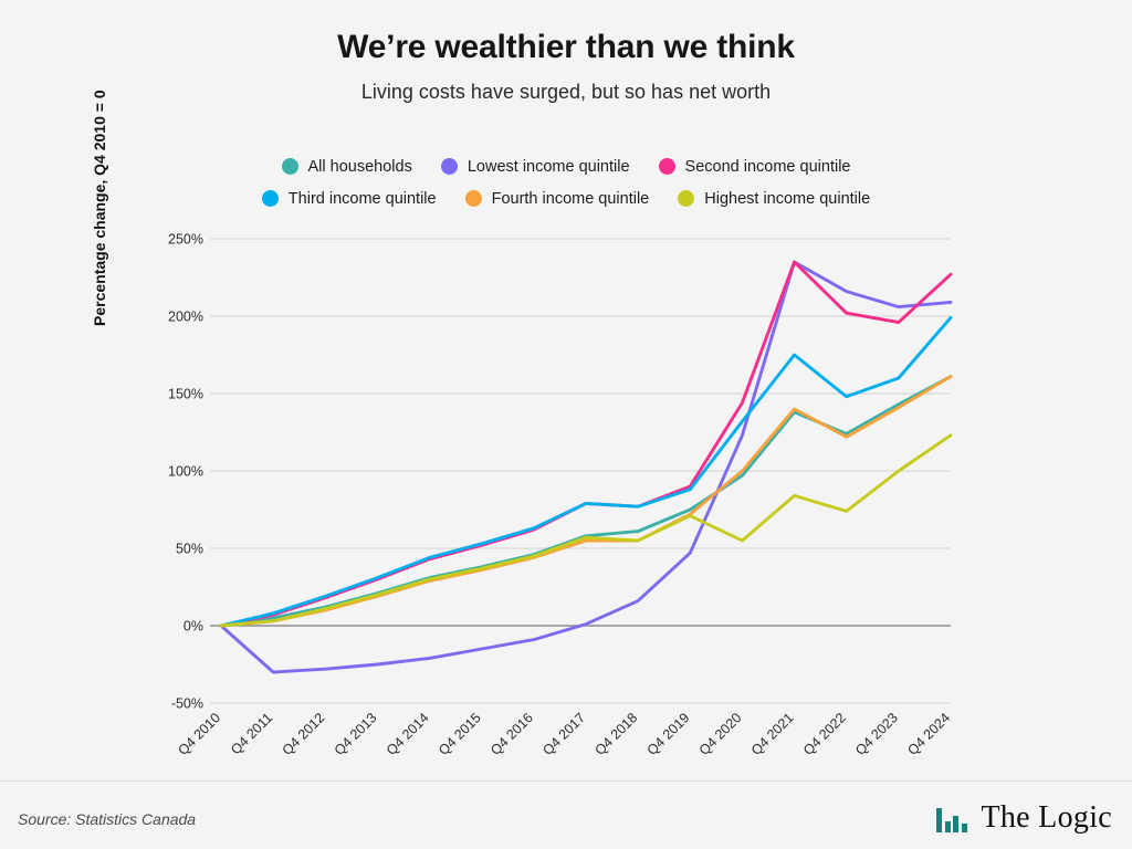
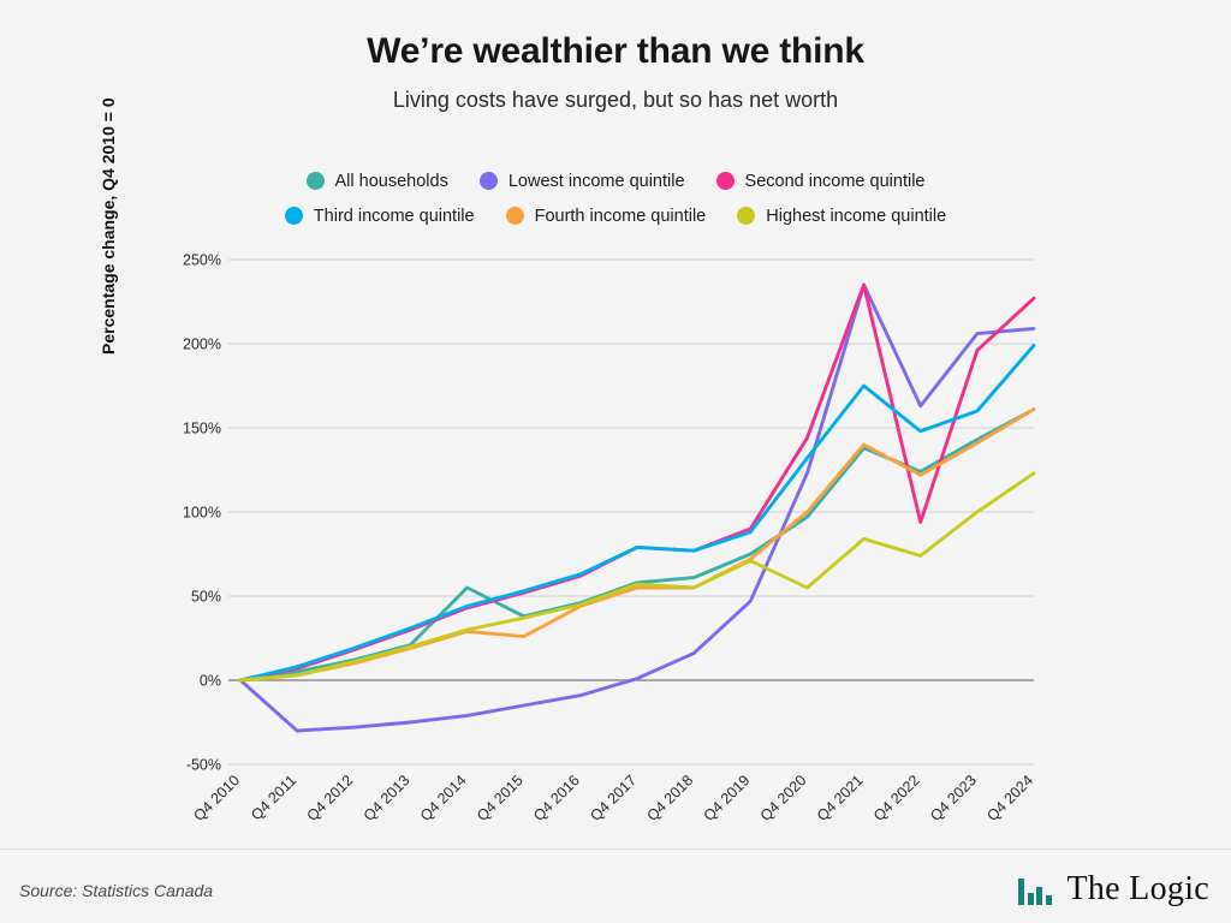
All households/Q4 2014: 31% -> 55%
Fourth income quintile/Q4 2015: 36% -> 26%
Lowest income quintile/Q4 2022: 216% -> 163%
Second income quintile/Q4 2022: 202% -> 94%
